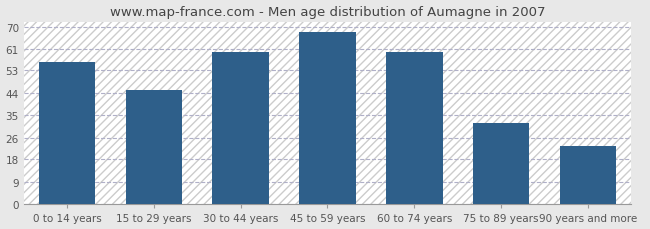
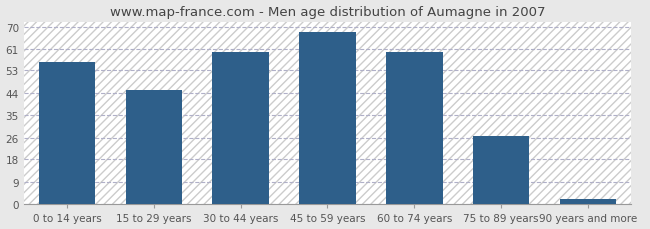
75 to 89 years: 32 -> 27
90 years and more: 23 -> 2
